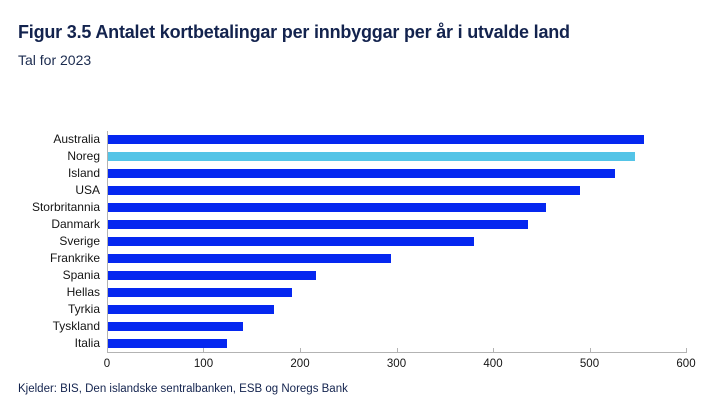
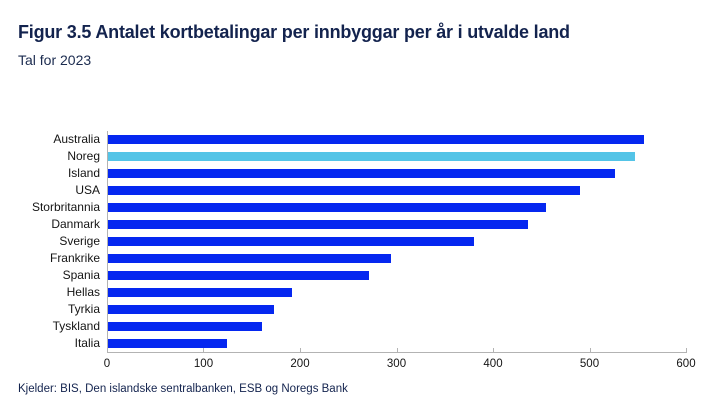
Spania: 220 -> 270
Tyskland: 140 -> 160
